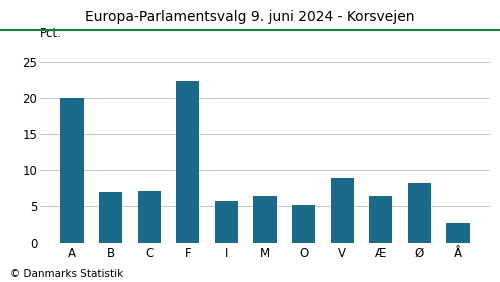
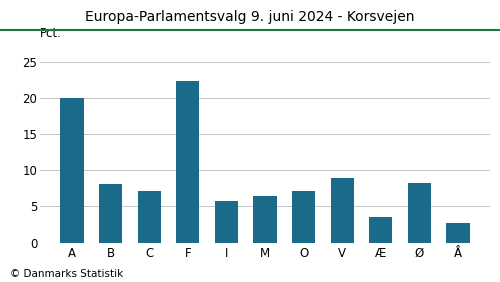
B: 7.0 -> 8.1
O: 5.2 -> 7.2
Æ: 6.4 -> 3.5
